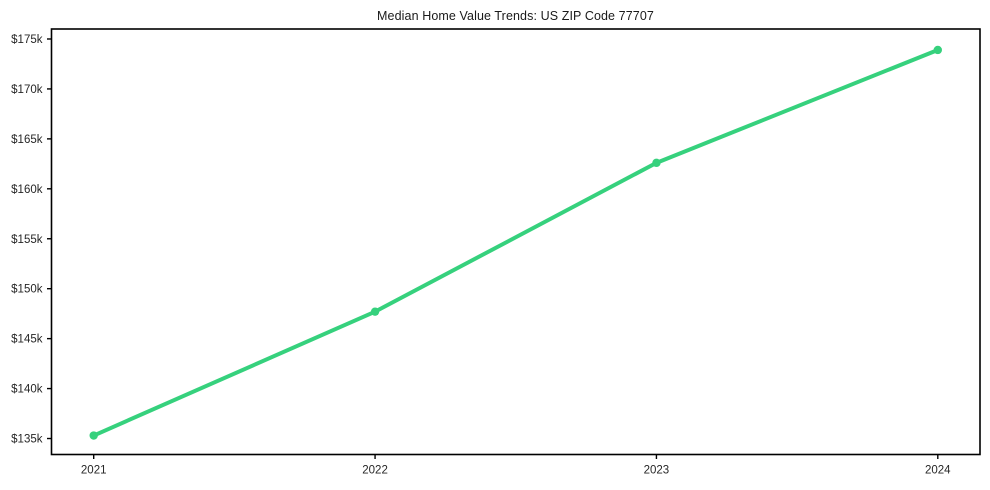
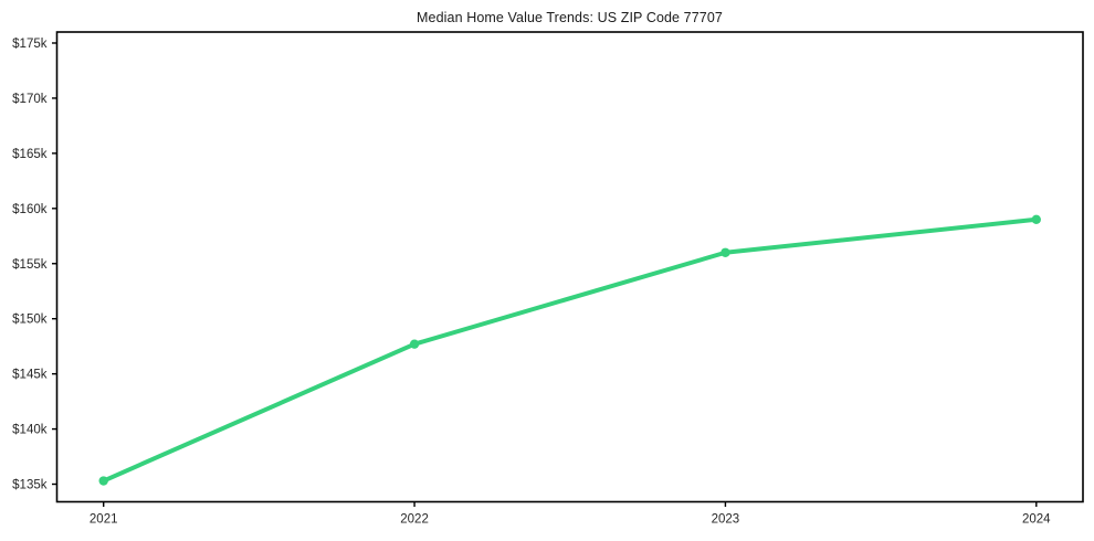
2023: $163k -> $156k
2024: $174k -> $159k
